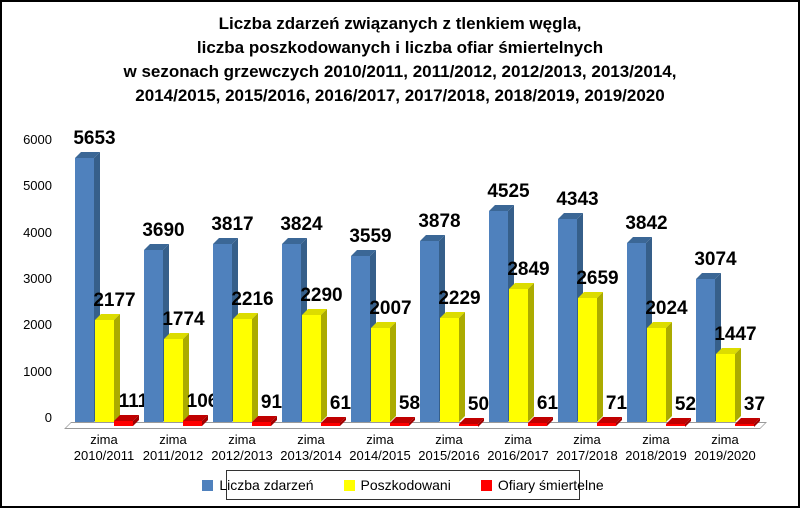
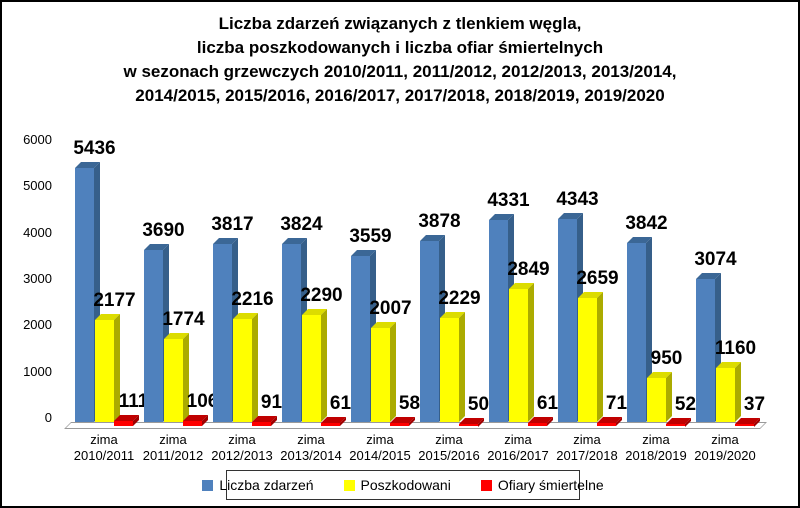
Liczba zdarzeń/2010/2011: 5653 -> 5436
Liczba zdarzeń/2016/2017: 4525 -> 4331
Poszkodowani/2018/2019: 2024 -> 950
Poszkodowani/2019/2020: 1447 -> 1160
